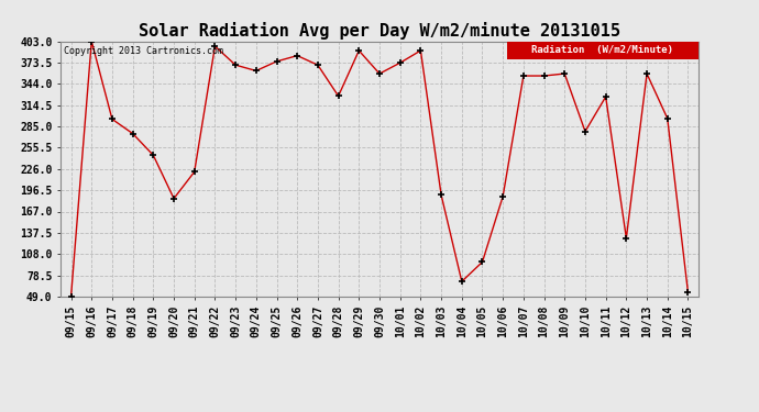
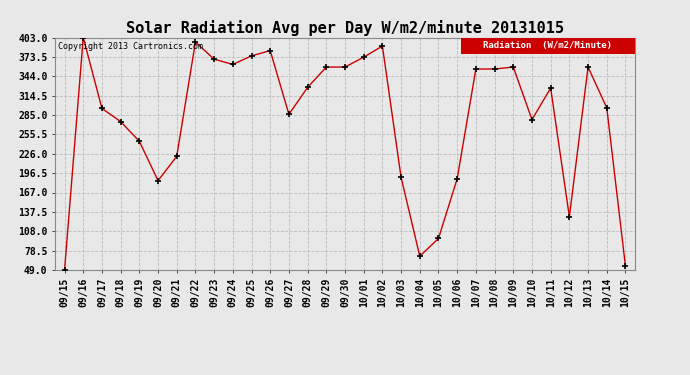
09/27: 370 -> 286
09/29: 390 -> 358
